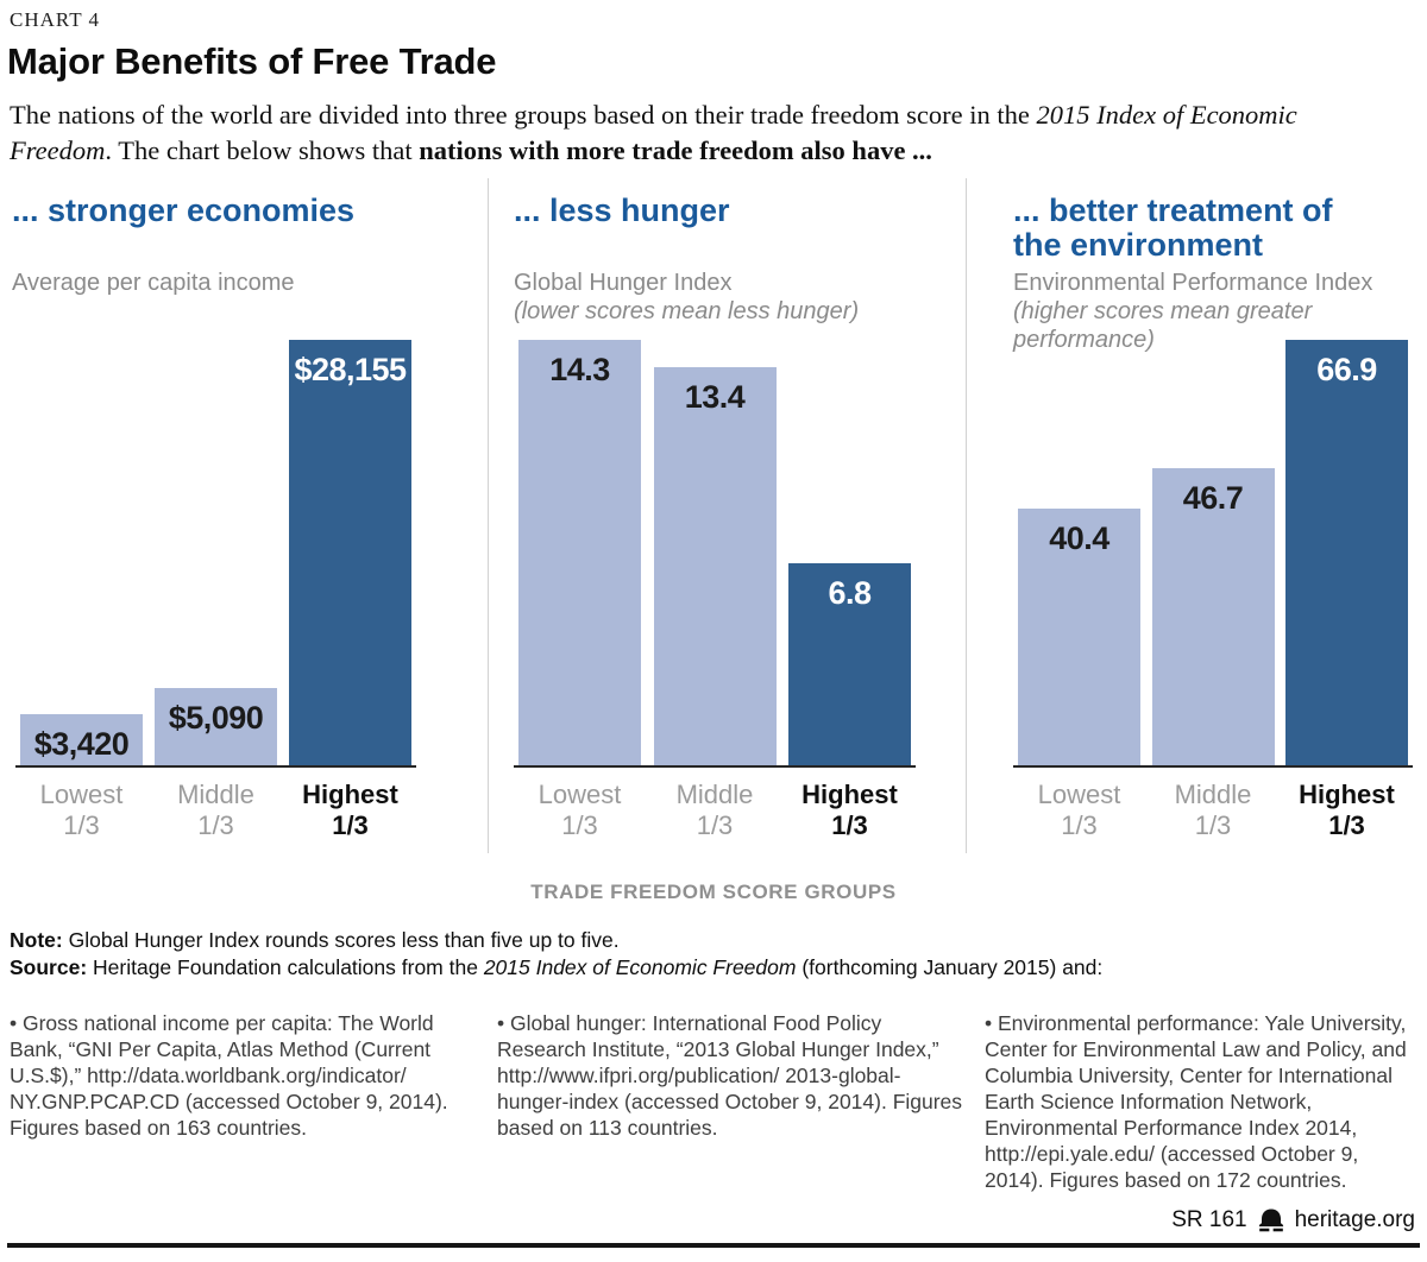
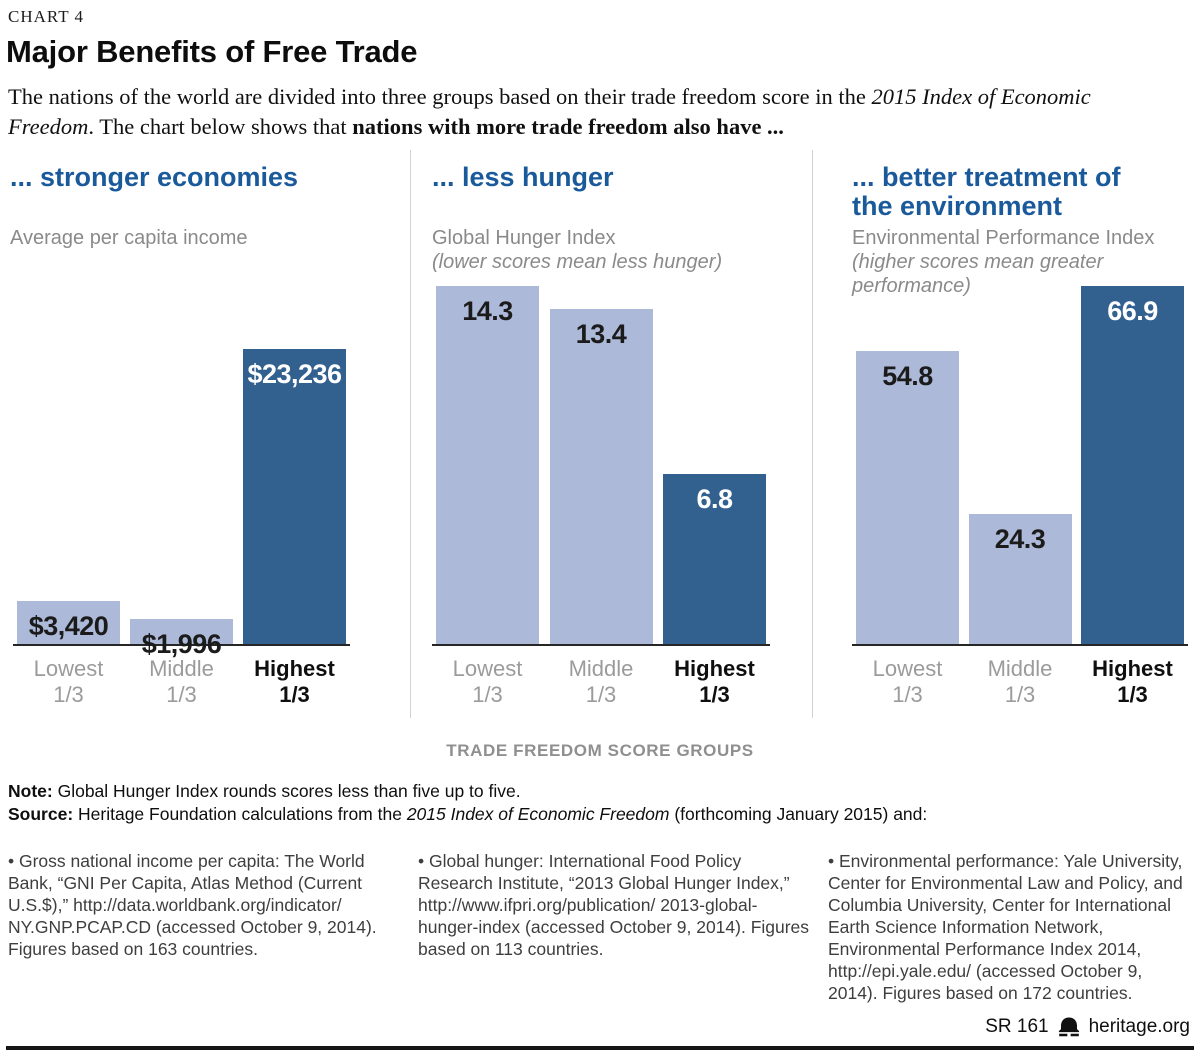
... stronger economies/Middle 1/3: $5,090 -> $1,996
... stronger economies/Highest 1/3: $28,155 -> $23,236
... better treatment of the environment/Lowest 1/3: 40.4 -> 54.8
... better treatment of the environment/Middle 1/3: 46.7 -> 24.3
